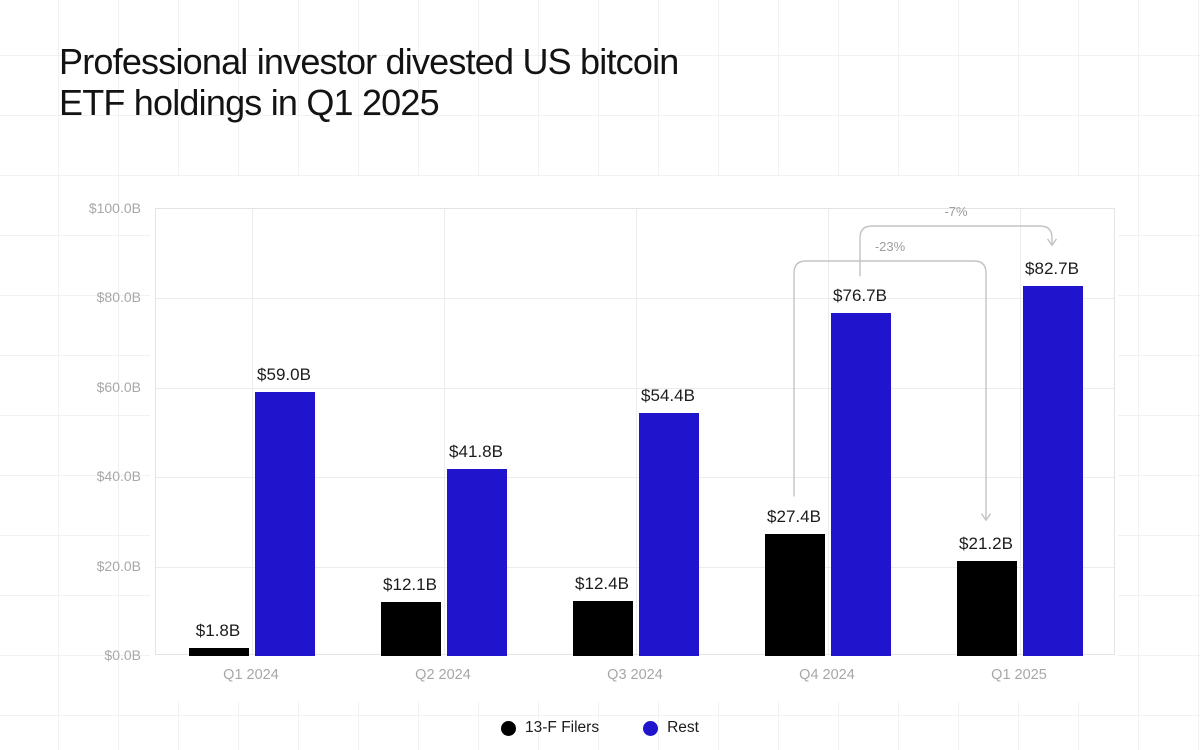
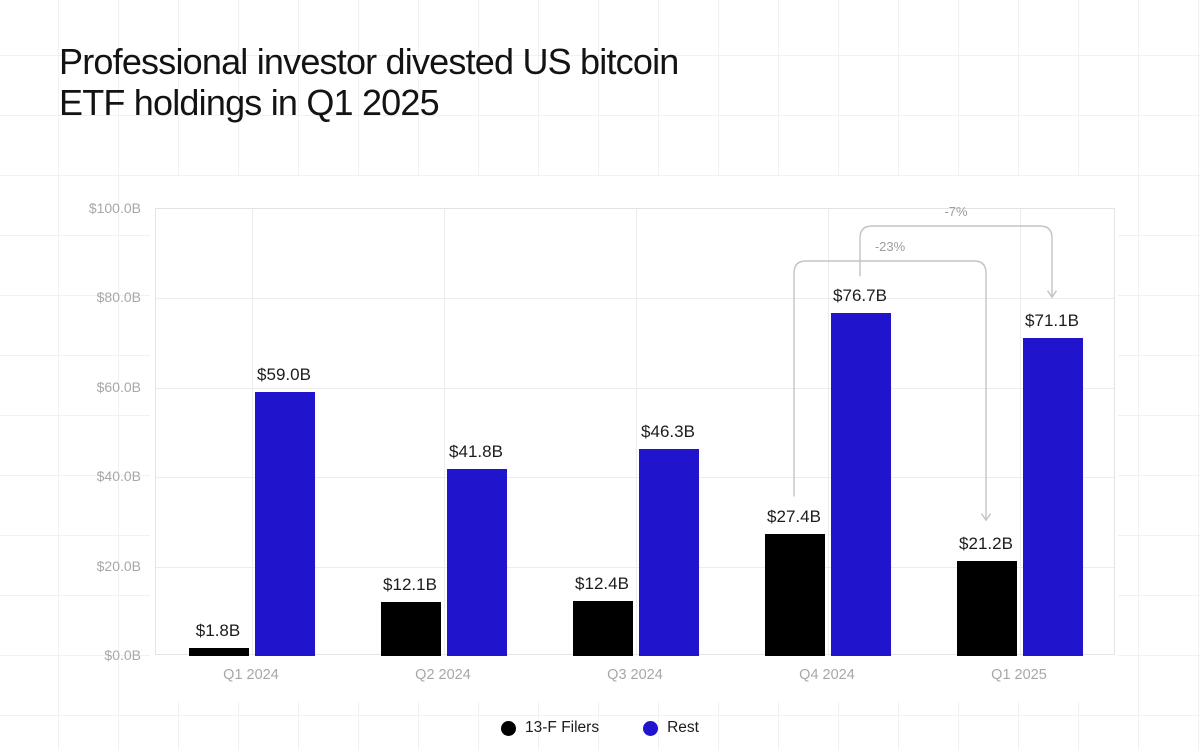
Rest/Q3 2024: $54.4B -> $46.3B
Rest/Q1 2025: $82.7B -> $71.1B
